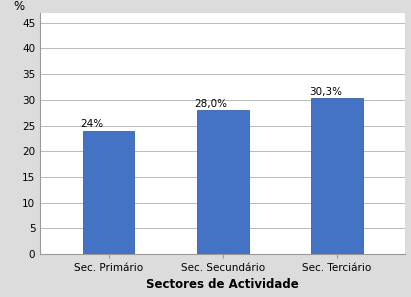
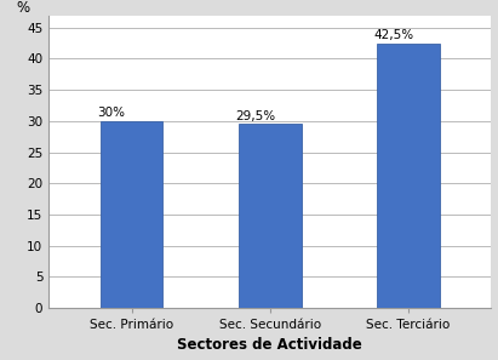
Sec. Primário: 24% -> 30%
Sec. Secundário: 28,0% -> 29,5%
Sec. Terciário: 30,3% -> 42,5%
